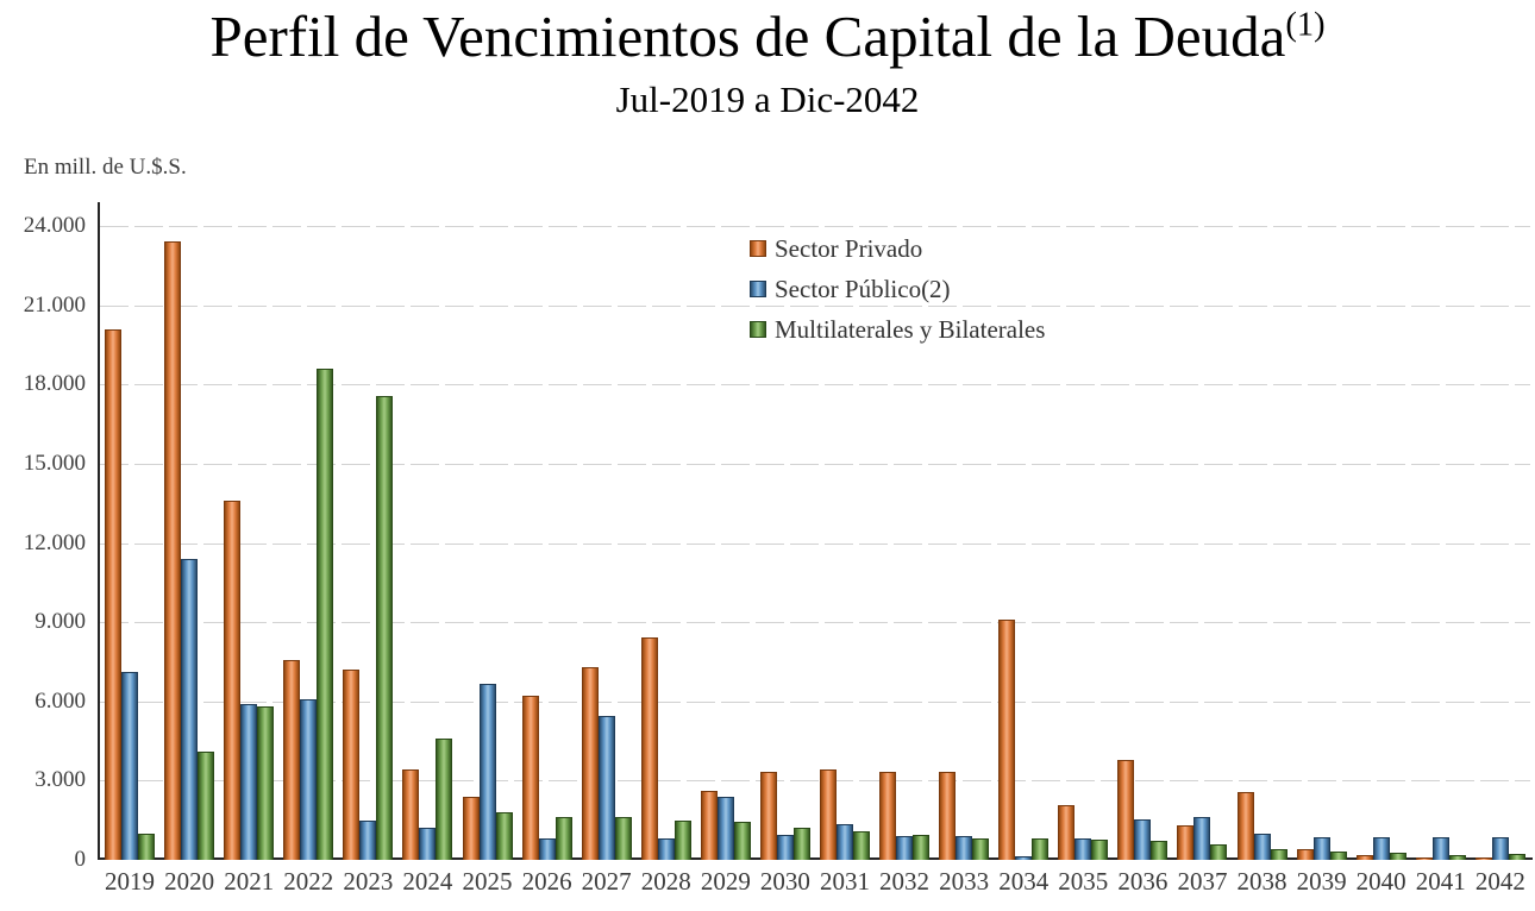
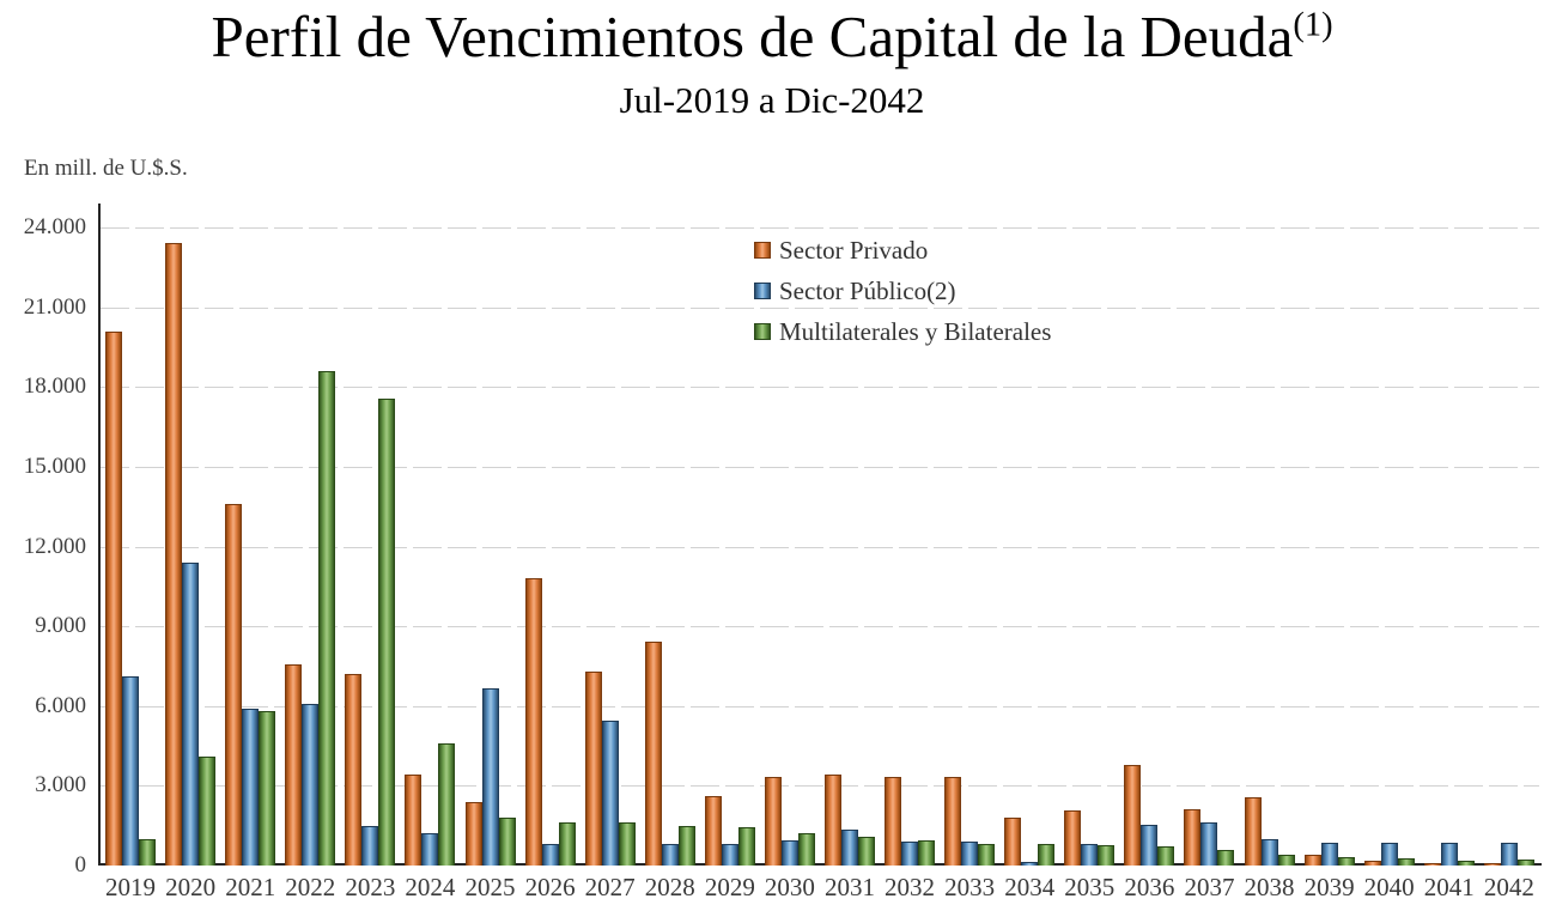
Sector Privado/2026: 6200 -> 10800
Sector Público(2)/2029: 2400 -> 800
Sector Privado/2034: 9100 -> 1800
Sector Privado/2037: 1300 -> 2100
